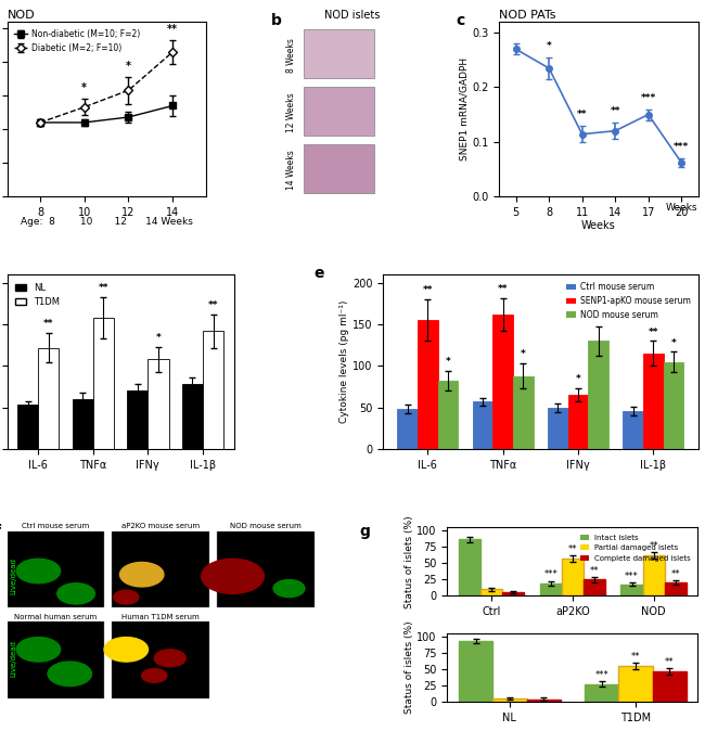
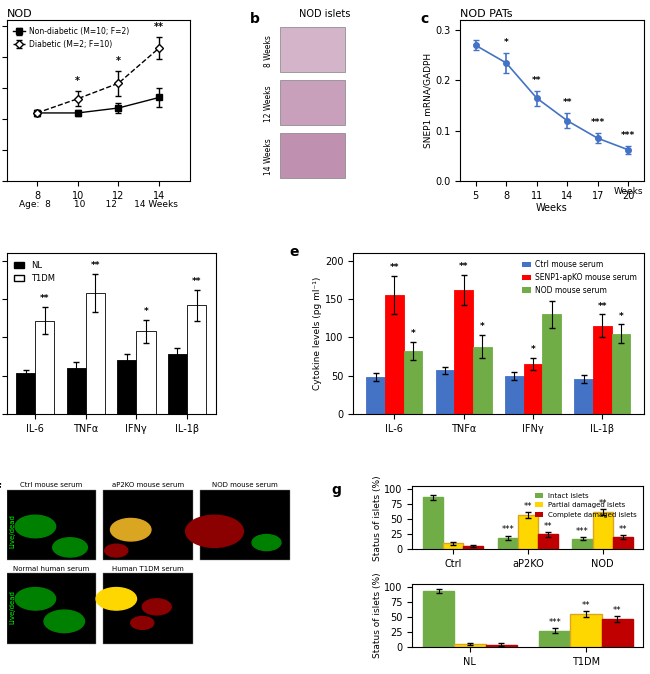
NOD PATs/11: 0.114 -> 0.165
NOD PATs/17: 0.150 -> 0.085
